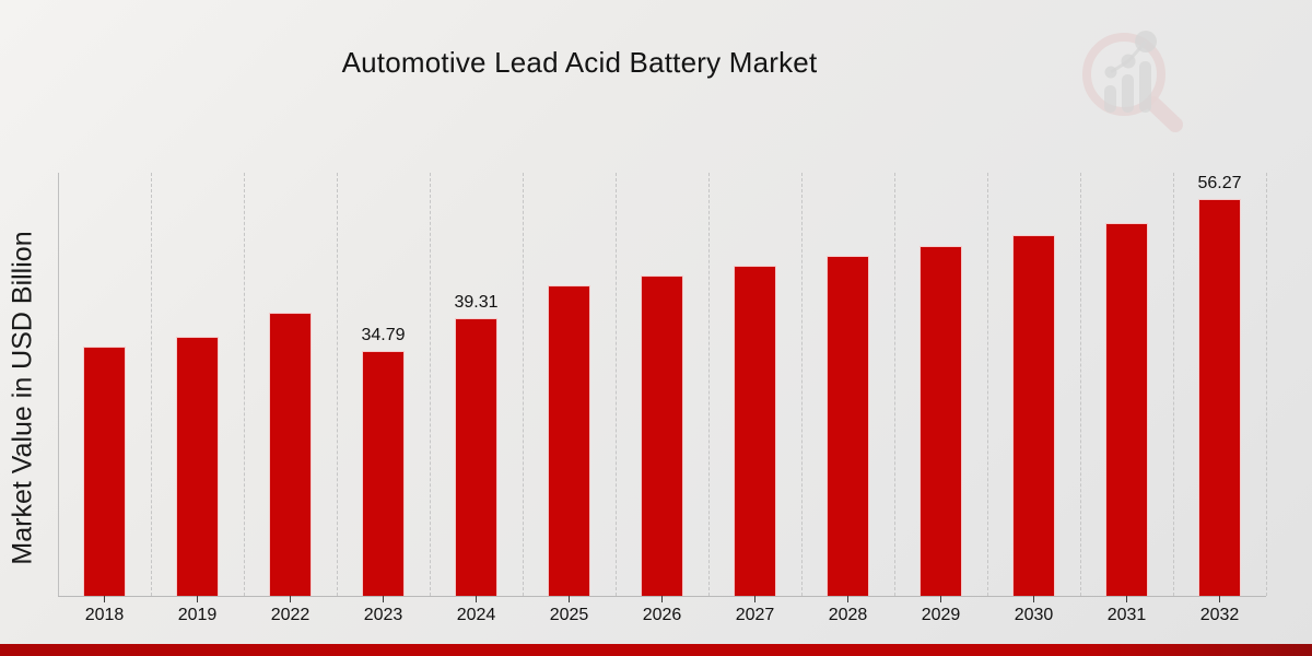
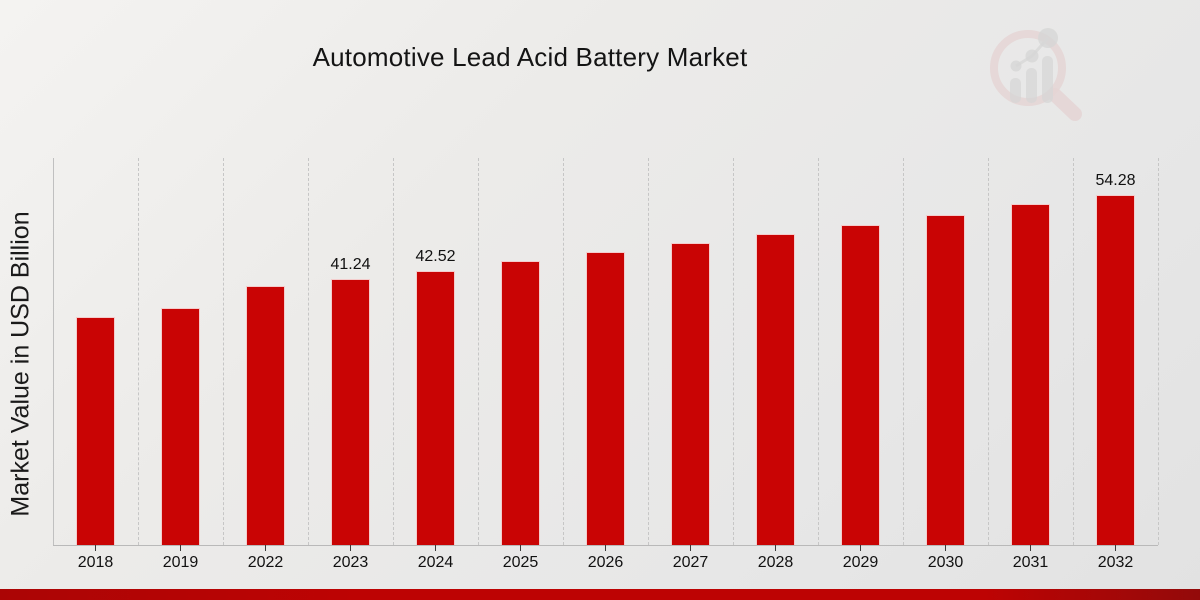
2023: 34.79 -> 41.24
2024: 39.31 -> 42.52
2032: 56.27 -> 54.28
